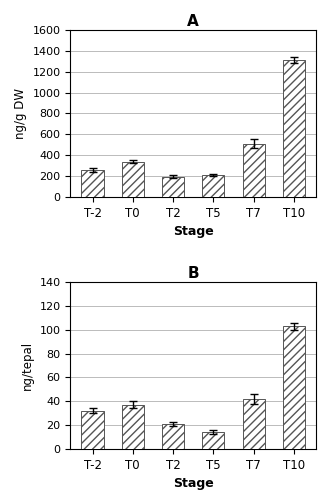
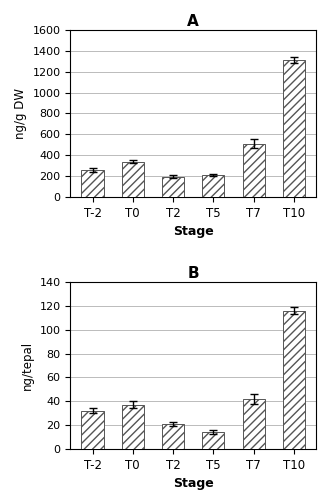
B/T10: 103 -> 116
